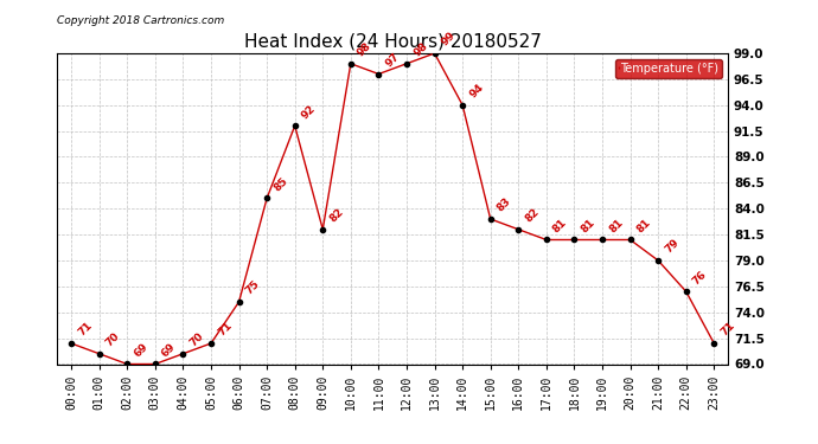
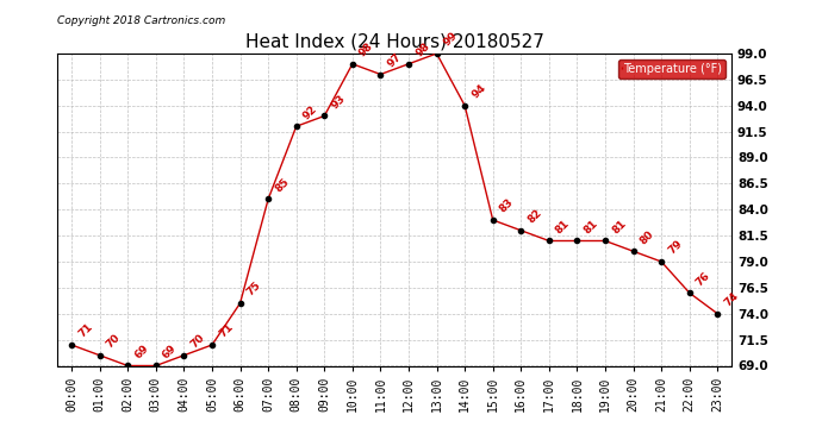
09:00: 82 -> 93
20:00: 81 -> 80
23:00: 71 -> 74
